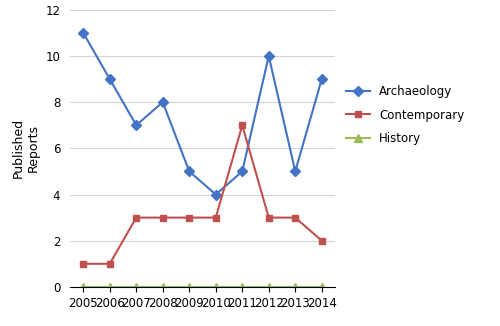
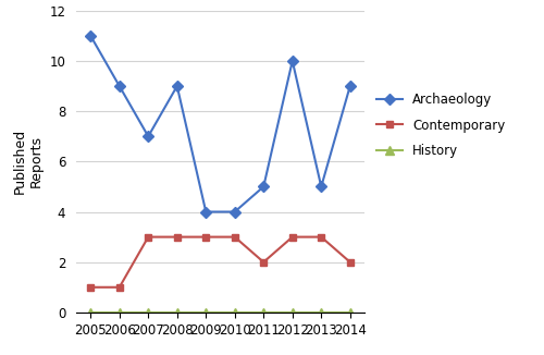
Archaeology/2008: 8 -> 9
Archaeology/2009: 5 -> 4
Contemporary/2011: 7 -> 2
